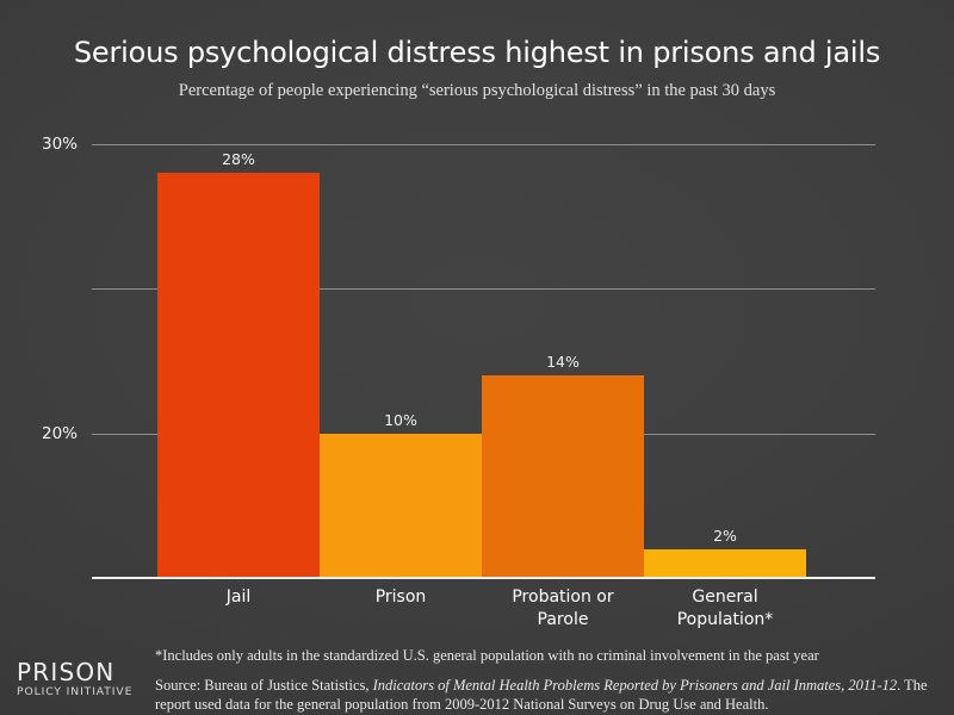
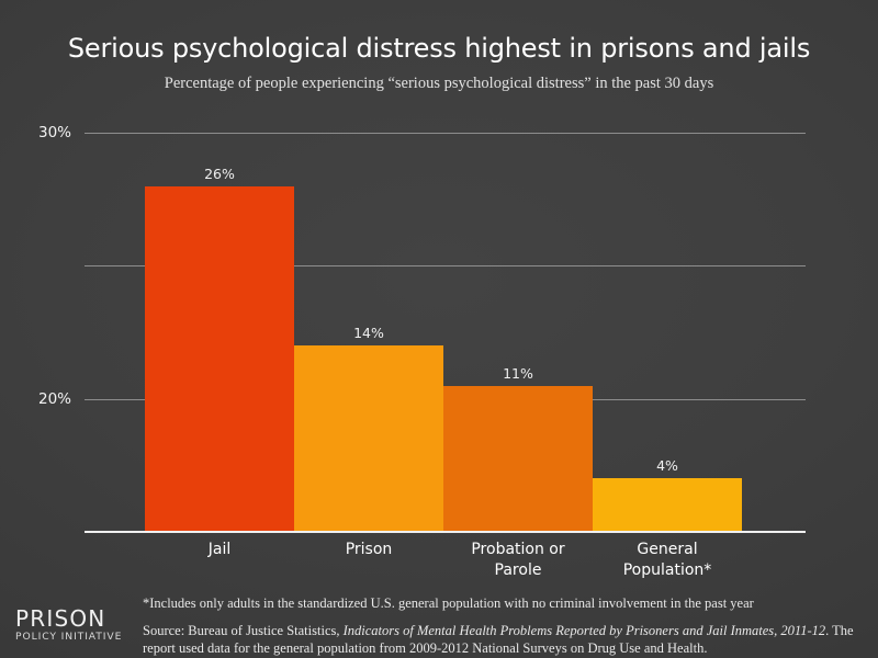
Jail: 28% -> 26%
Prison: 10% -> 14%
Probation or Parole: 14% -> 11%
General Population*: 2% -> 4%
